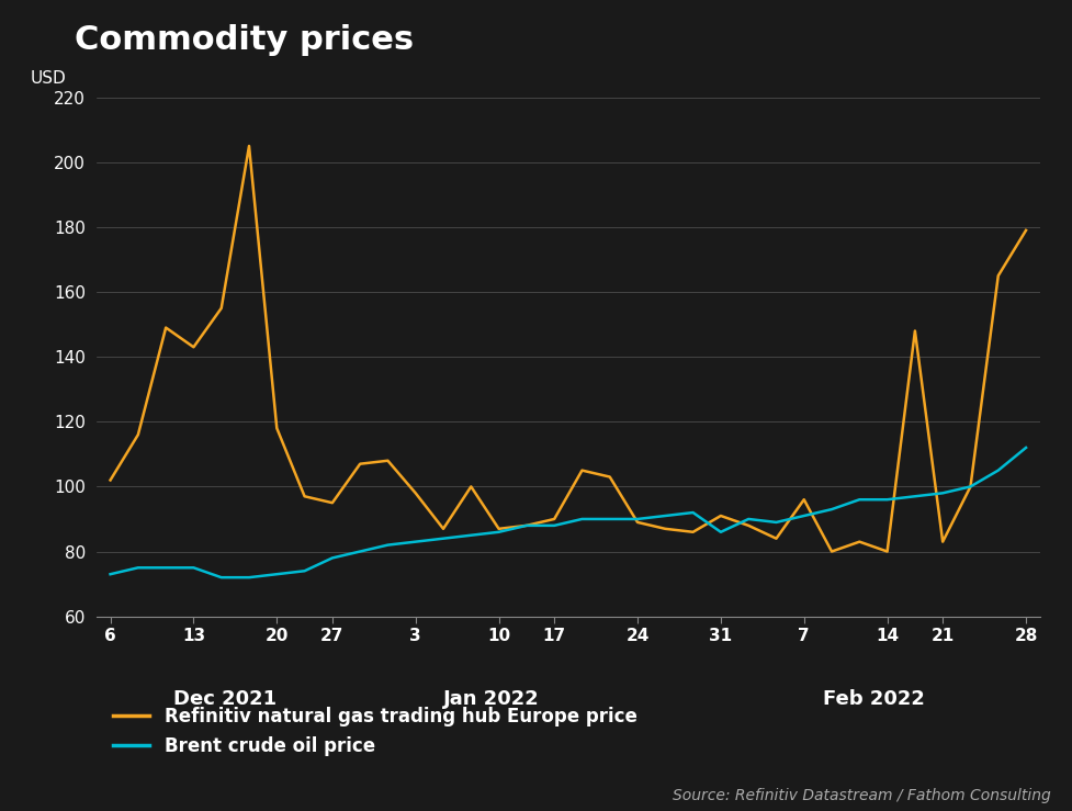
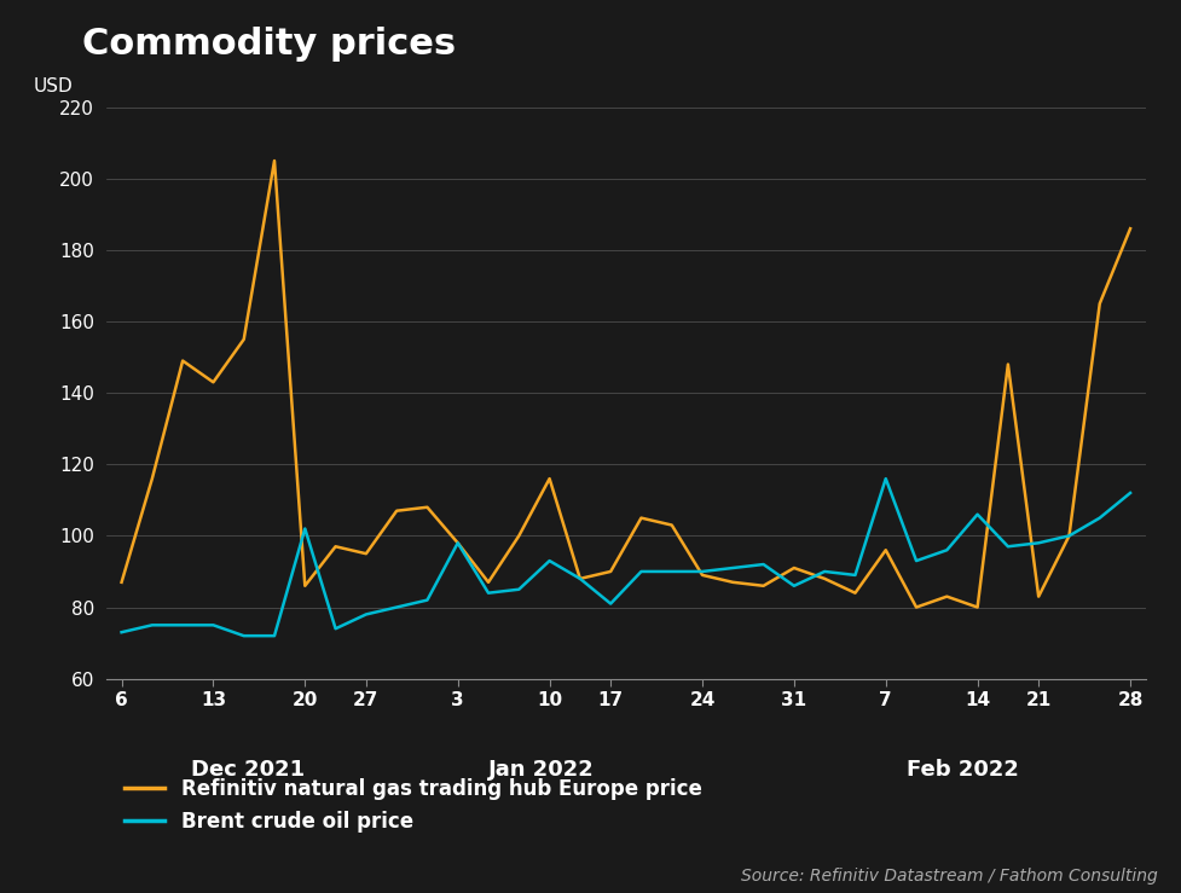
Refinitiv natural gas trading hub Europe price/6: 102 -> 87
Refinitiv natural gas trading hub Europe price/20: 118 -> 86
Brent crude oil price/20: 73 -> 102
Brent crude oil price/3: 83 -> 98
Refinitiv natural gas trading hub Europe price/10: 87 -> 116
Brent crude oil price/10: 86 -> 93
Brent crude oil price/17: 88 -> 81
Brent crude oil price/7: 91 -> 116
Brent crude oil price/14: 96 -> 106
Refinitiv natural gas trading hub Europe price/28: 179 -> 186
